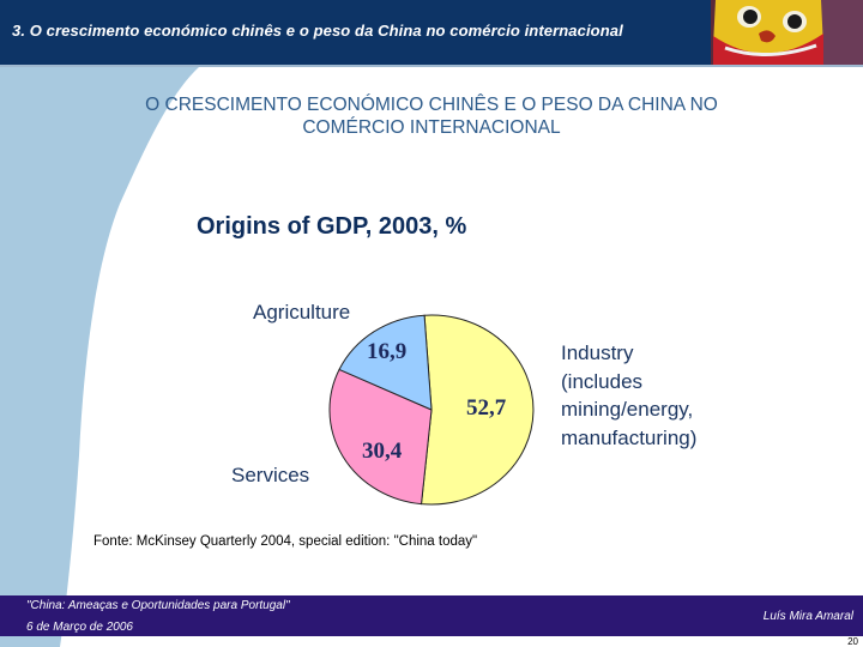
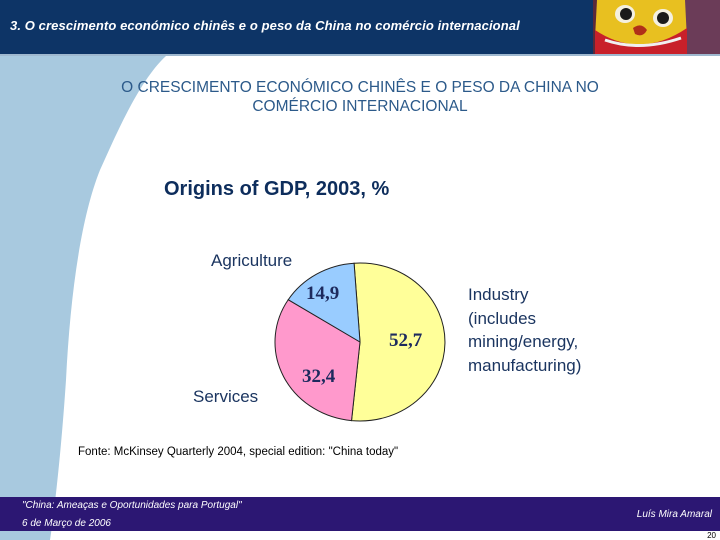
Services: 30,4 -> 32,4
Agriculture: 16,9 -> 14,9
